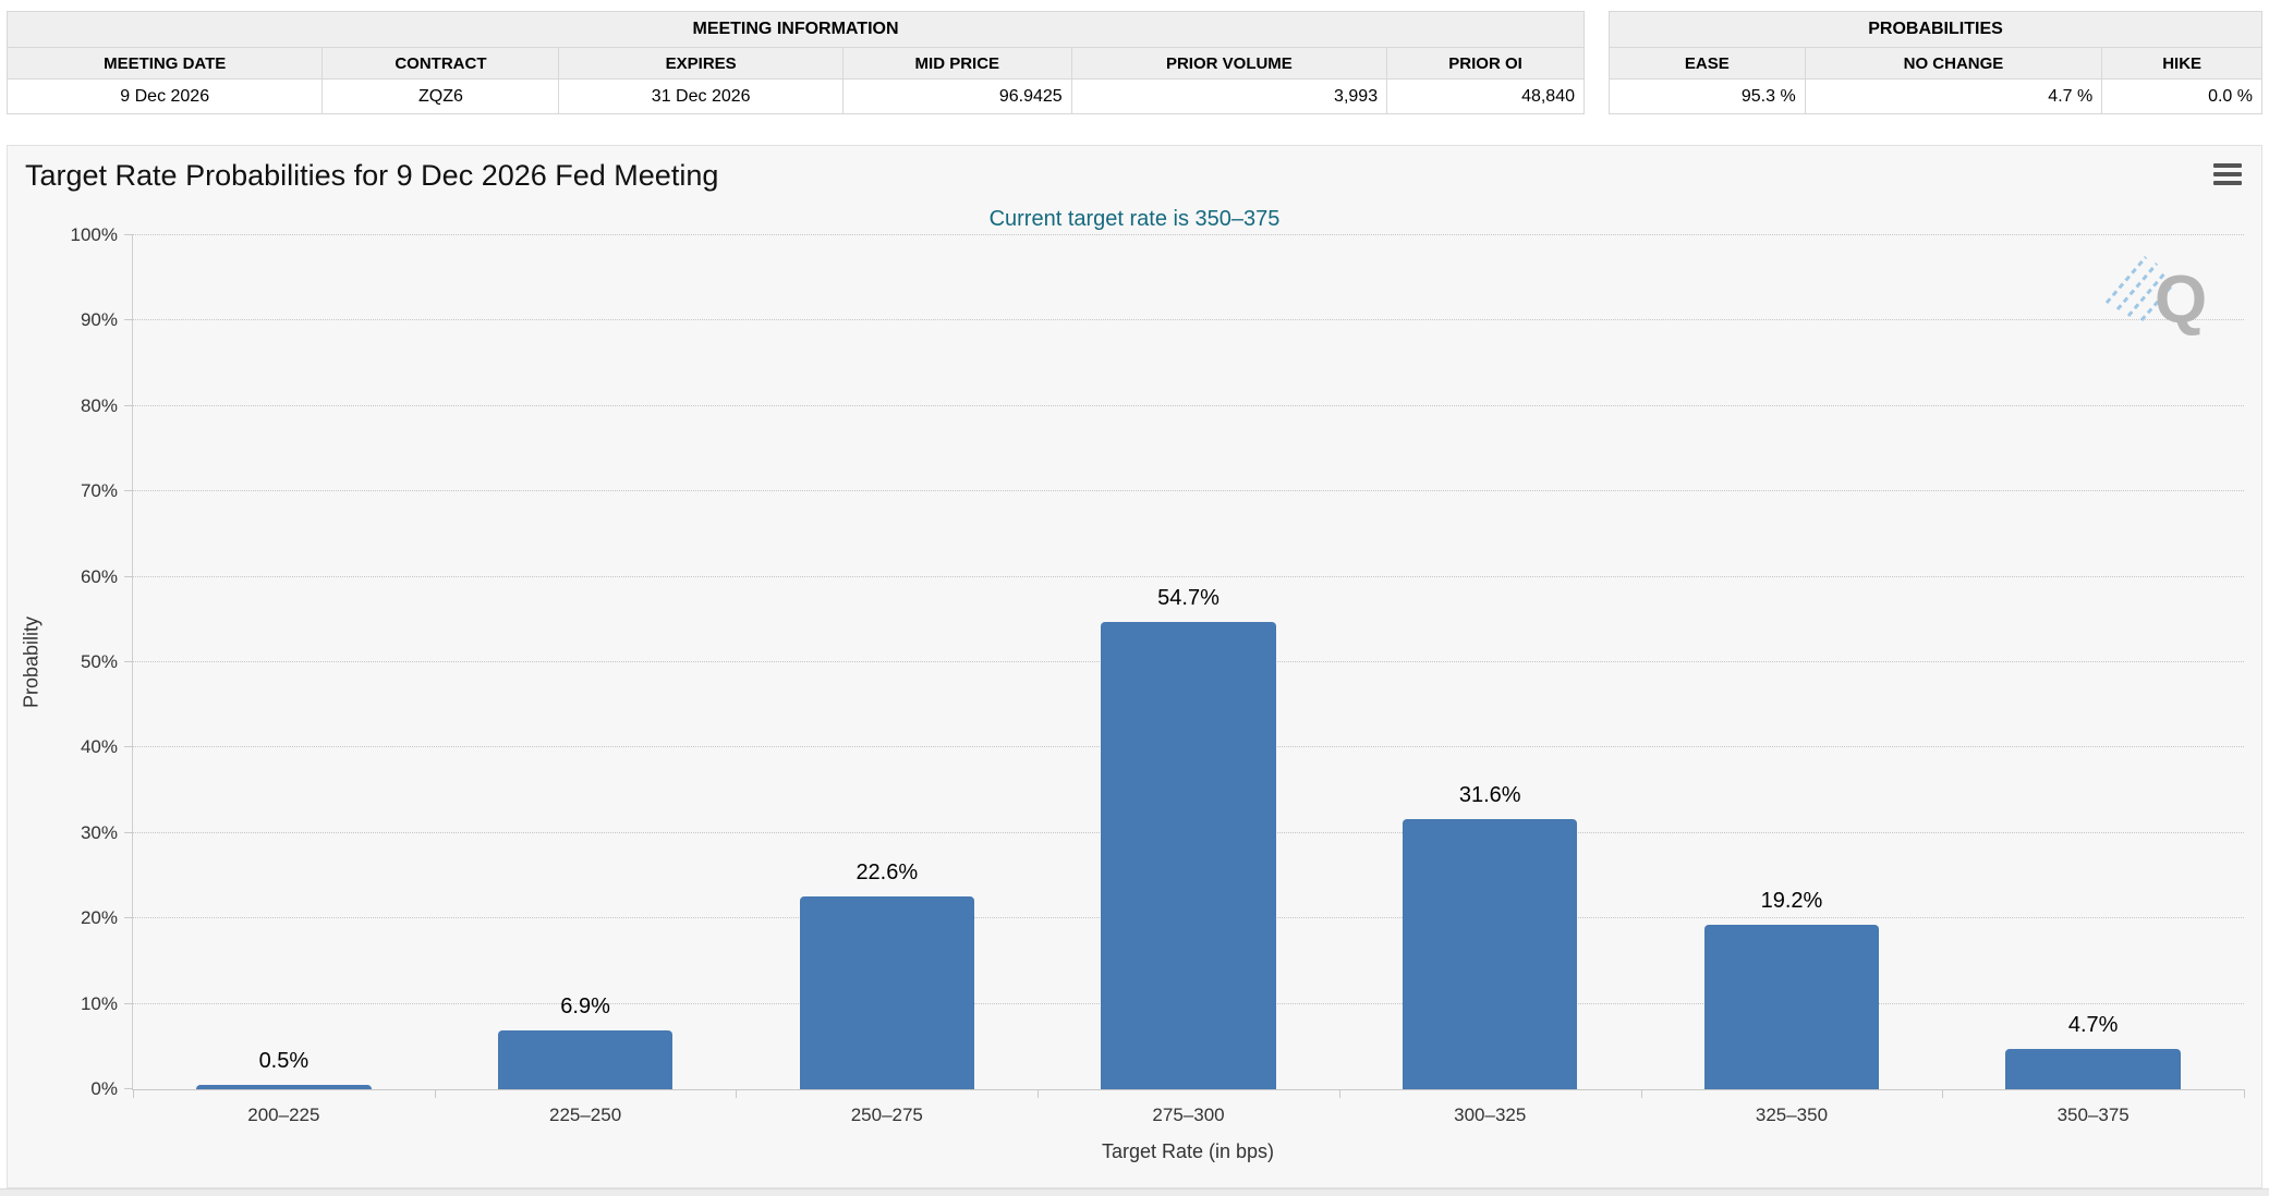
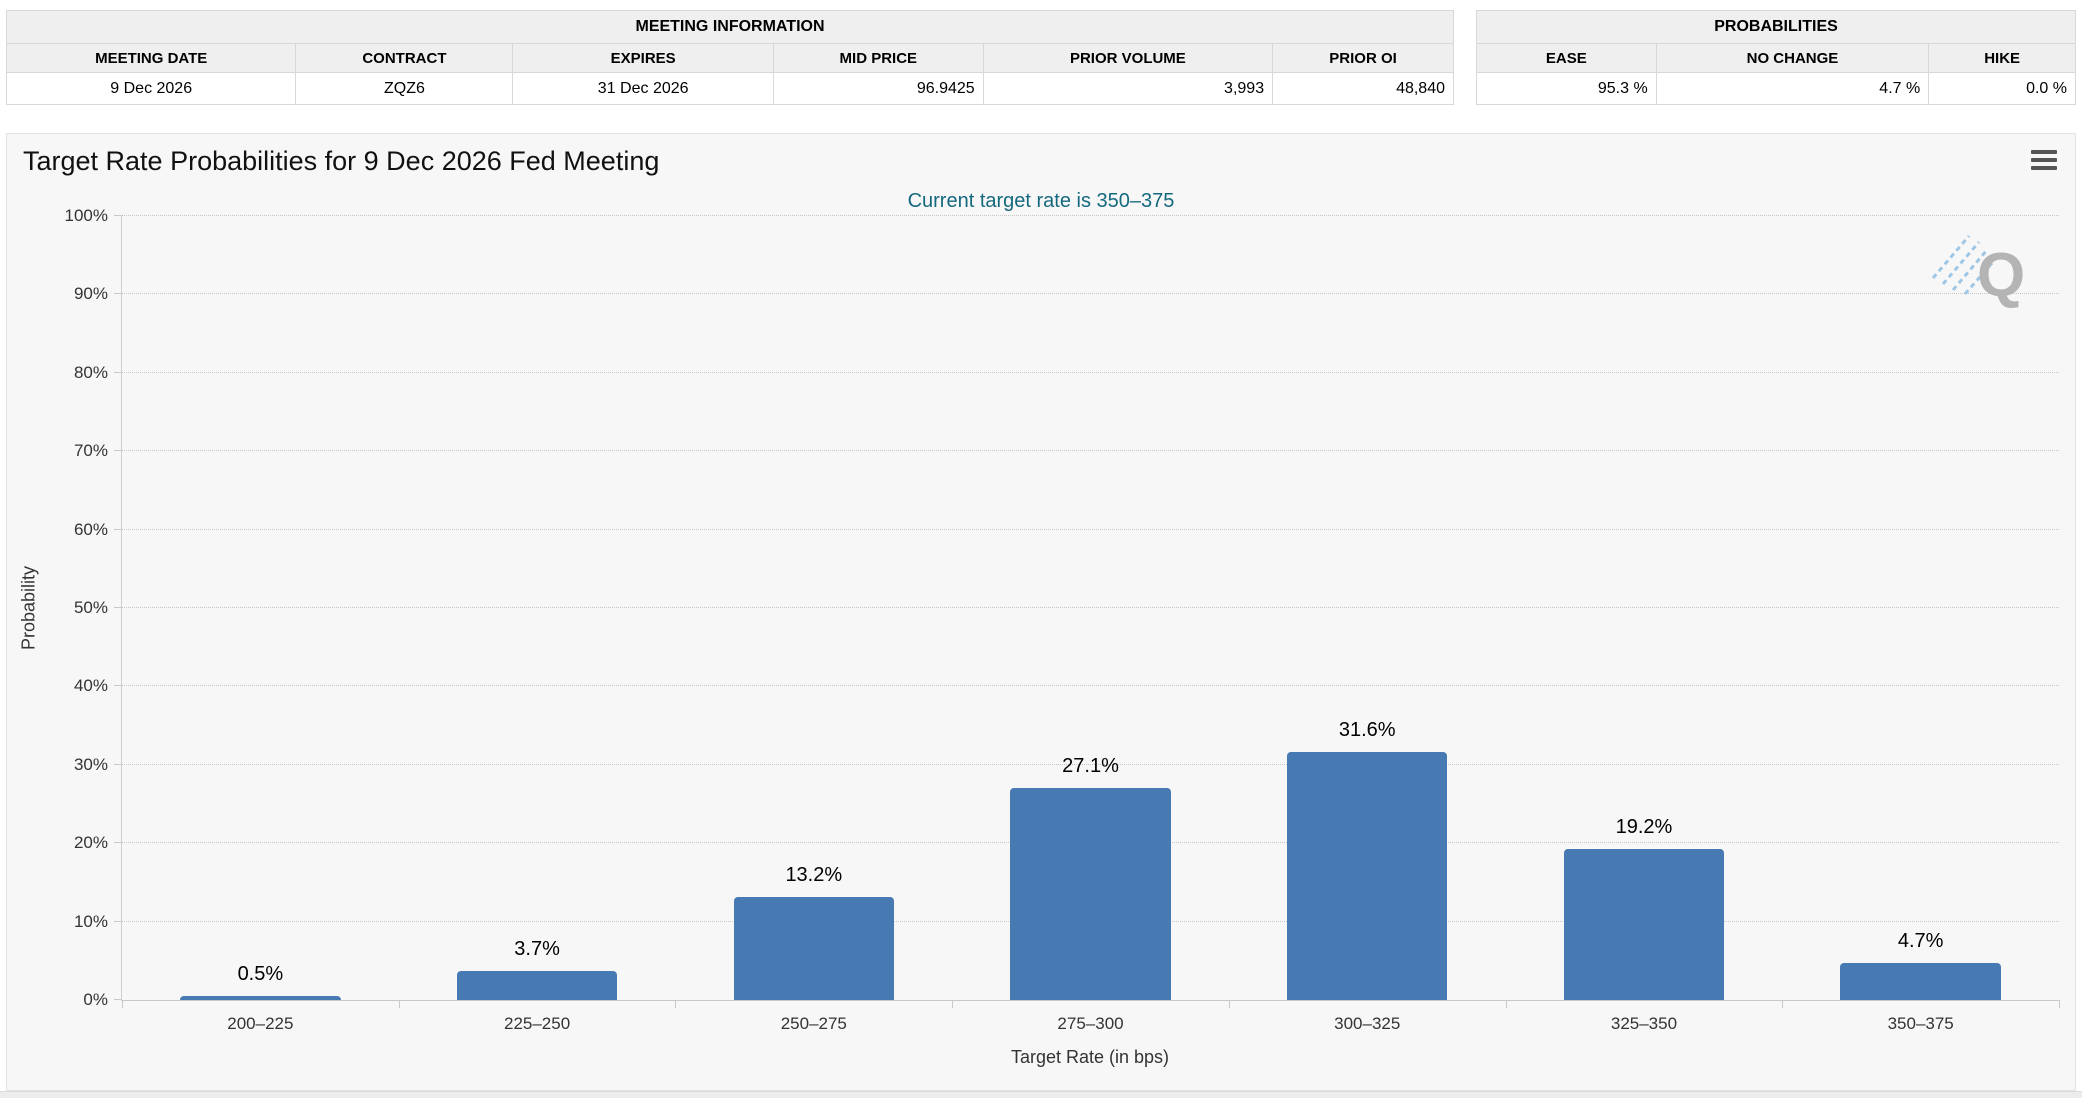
225–250: 6.9% -> 3.7%
250–275: 22.6% -> 13.2%
275–300: 54.7% -> 27.1%
